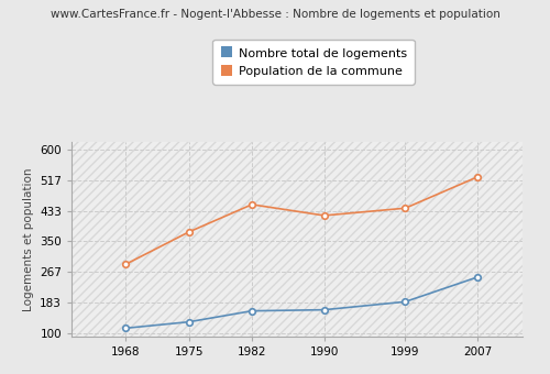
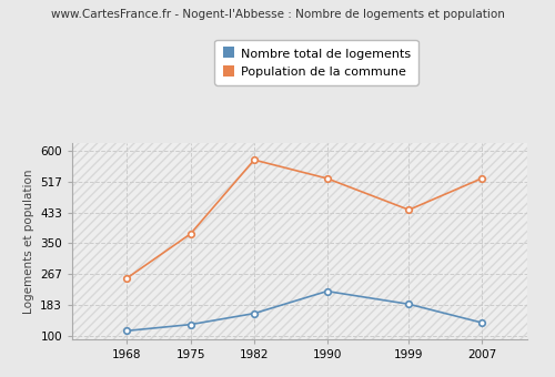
Population de la commune/1968: 287 -> 255
Population de la commune/1982: 450 -> 575
Nombre total de logements/1990: 163 -> 220
Population de la commune/1990: 420 -> 525
Nombre total de logements/2007: 252 -> 135
